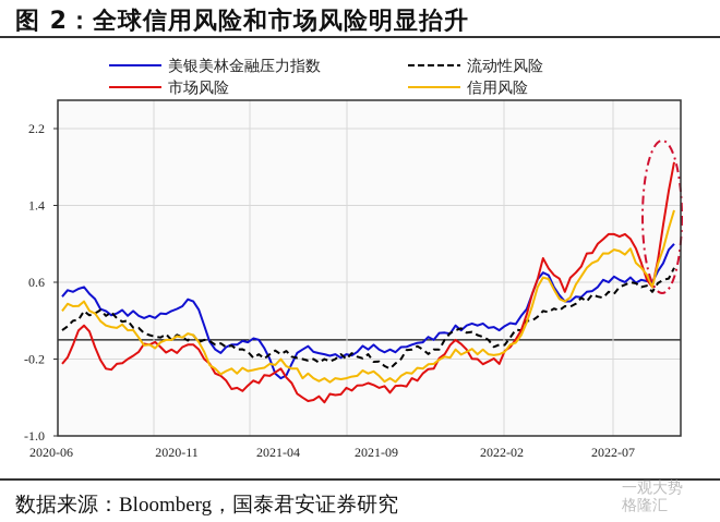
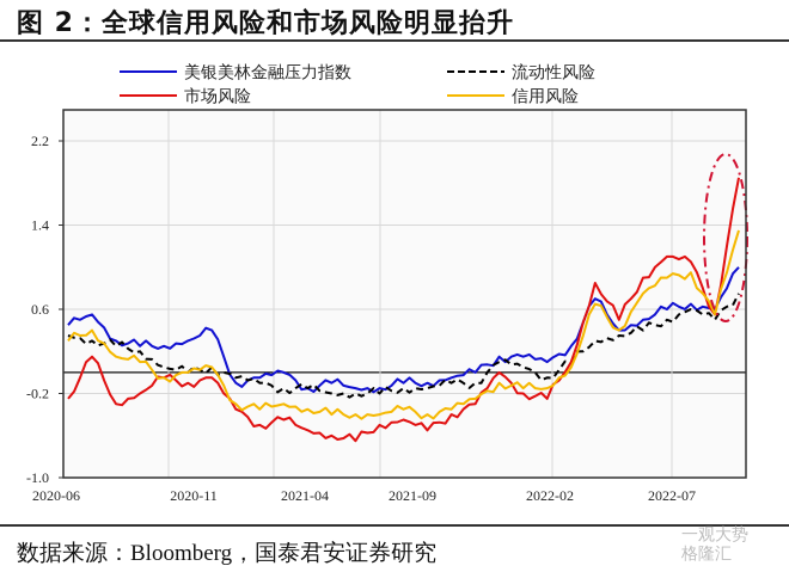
流动性风险/2020-06: 0.1 -> 0.3
美银美林金融压力指数/2021-04: -0.4 -> -0.1
市场风险/2021-04: -0.3 -> -0.6
信用风险/2021-04: -0.2 -> -0.3
流动性风险/2021-09: -0.3 -> -0.1
